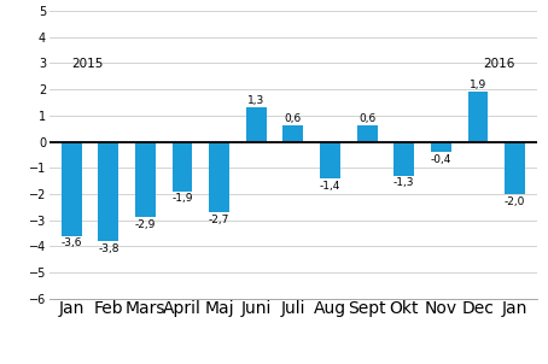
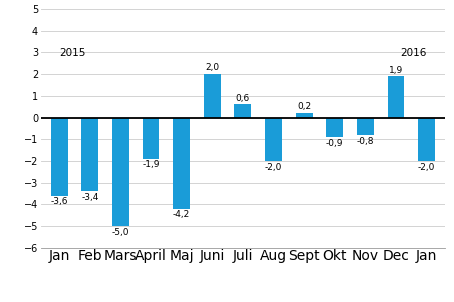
Feb: -3,8 -> -3,4
Mars: -2,9 -> -5,0
Maj: -2,7 -> -4,2
Juni: 1,3 -> 2,0
Aug: -1,4 -> -2,0
Sept: 0,6 -> 0,2
Okt: -1,3 -> -0,9
Nov: -0,4 -> -0,8
